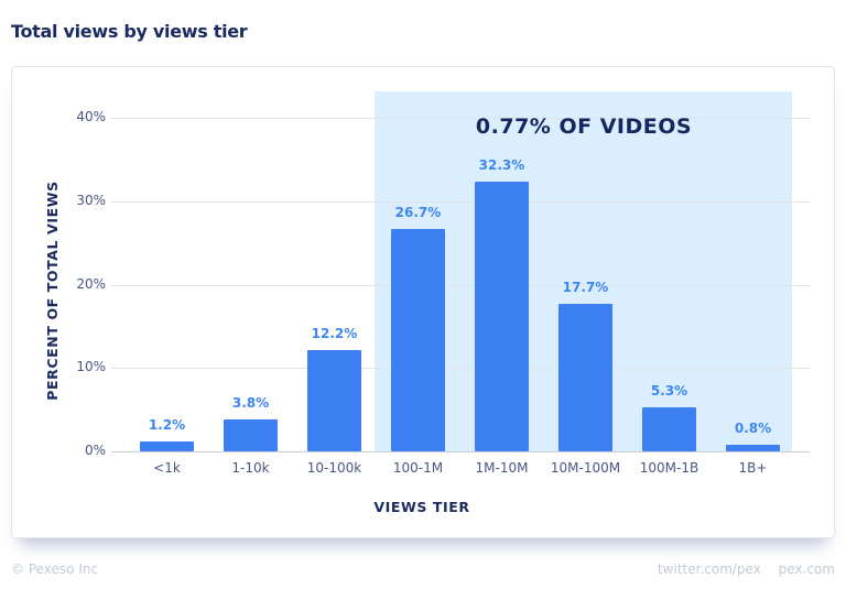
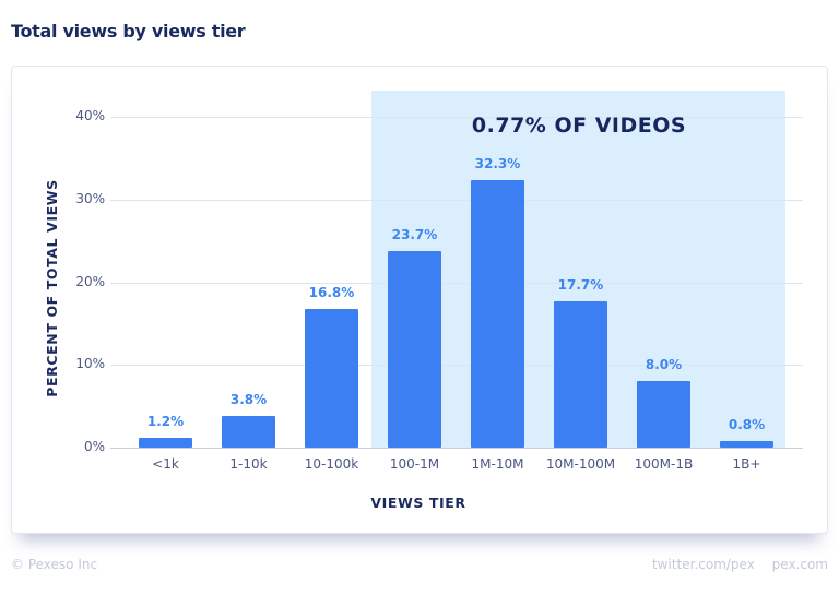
10-100k: 12.2% -> 16.8%
100-1M: 26.7% -> 23.7%
100M-1B: 5.3% -> 8.0%
